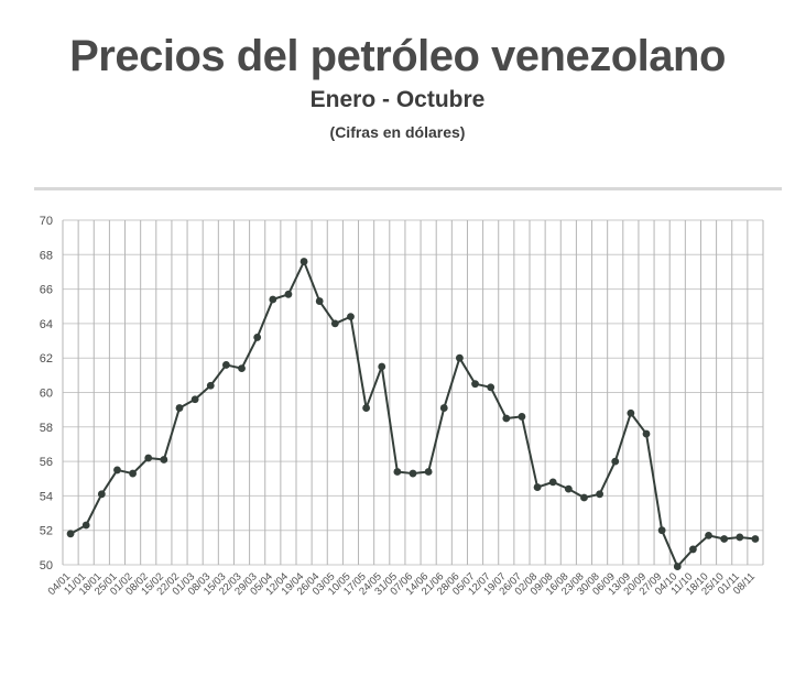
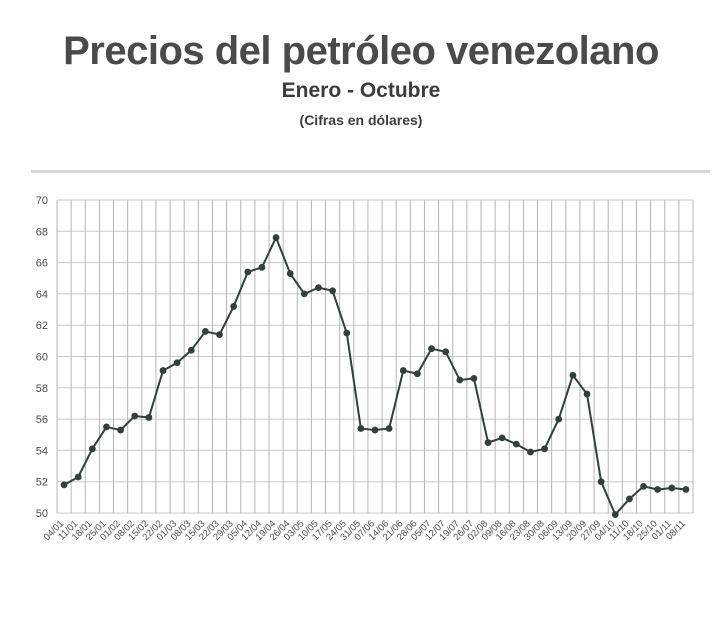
17/05: 59.1 -> 64.2
28/06: 62.0 -> 58.9
